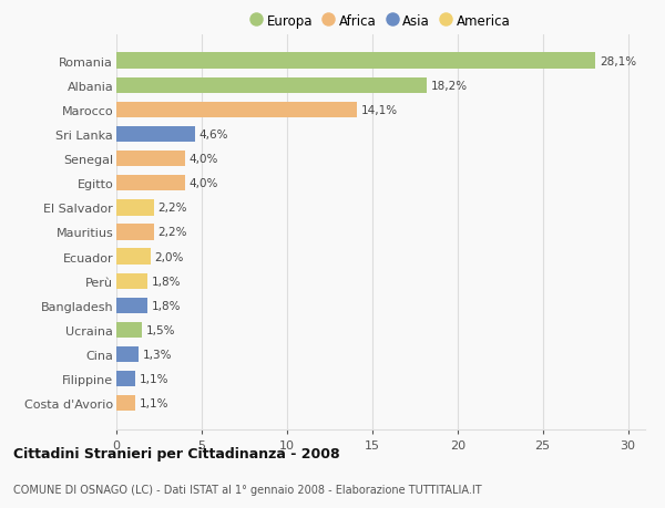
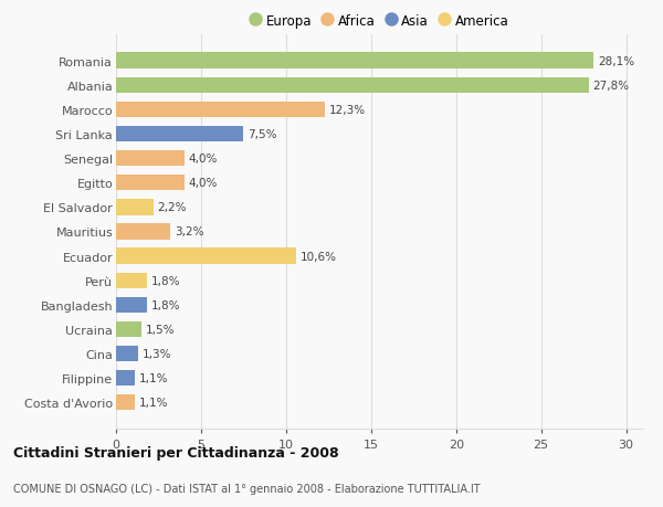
Albania: 18,2% -> 27,8%
Marocco: 14,1% -> 12,3%
Sri Lanka: 4,6% -> 7,5%
Mauritius: 2,2% -> 3,2%
Ecuador: 2,0% -> 10,6%
